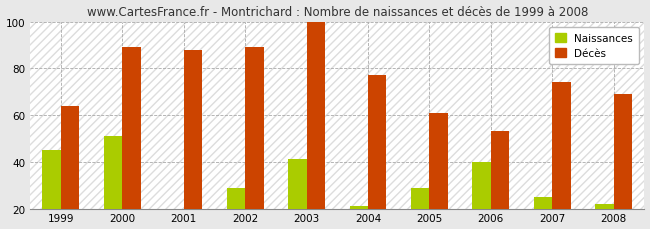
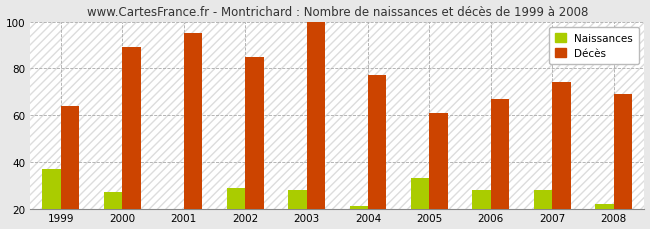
Naissances/1999: 45 -> 37
Naissances/2000: 51 -> 27
Décès/2001: 88 -> 95
Décès/2002: 89 -> 85
Naissances/2003: 41 -> 28
Naissances/2005: 29 -> 33
Naissances/2006: 40 -> 28
Décès/2006: 53 -> 67
Naissances/2007: 25 -> 28
